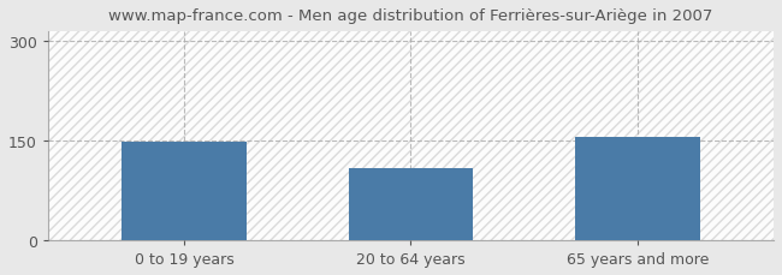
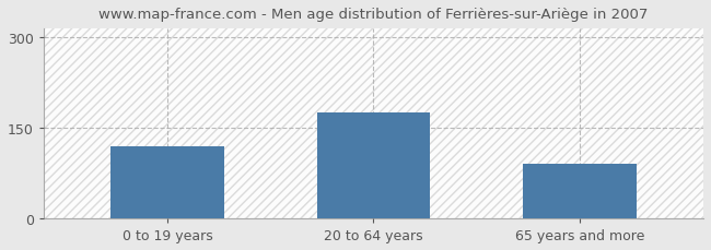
0 to 19 years: 148 -> 120
20 to 64 years: 108 -> 175
65 years and more: 156 -> 90
